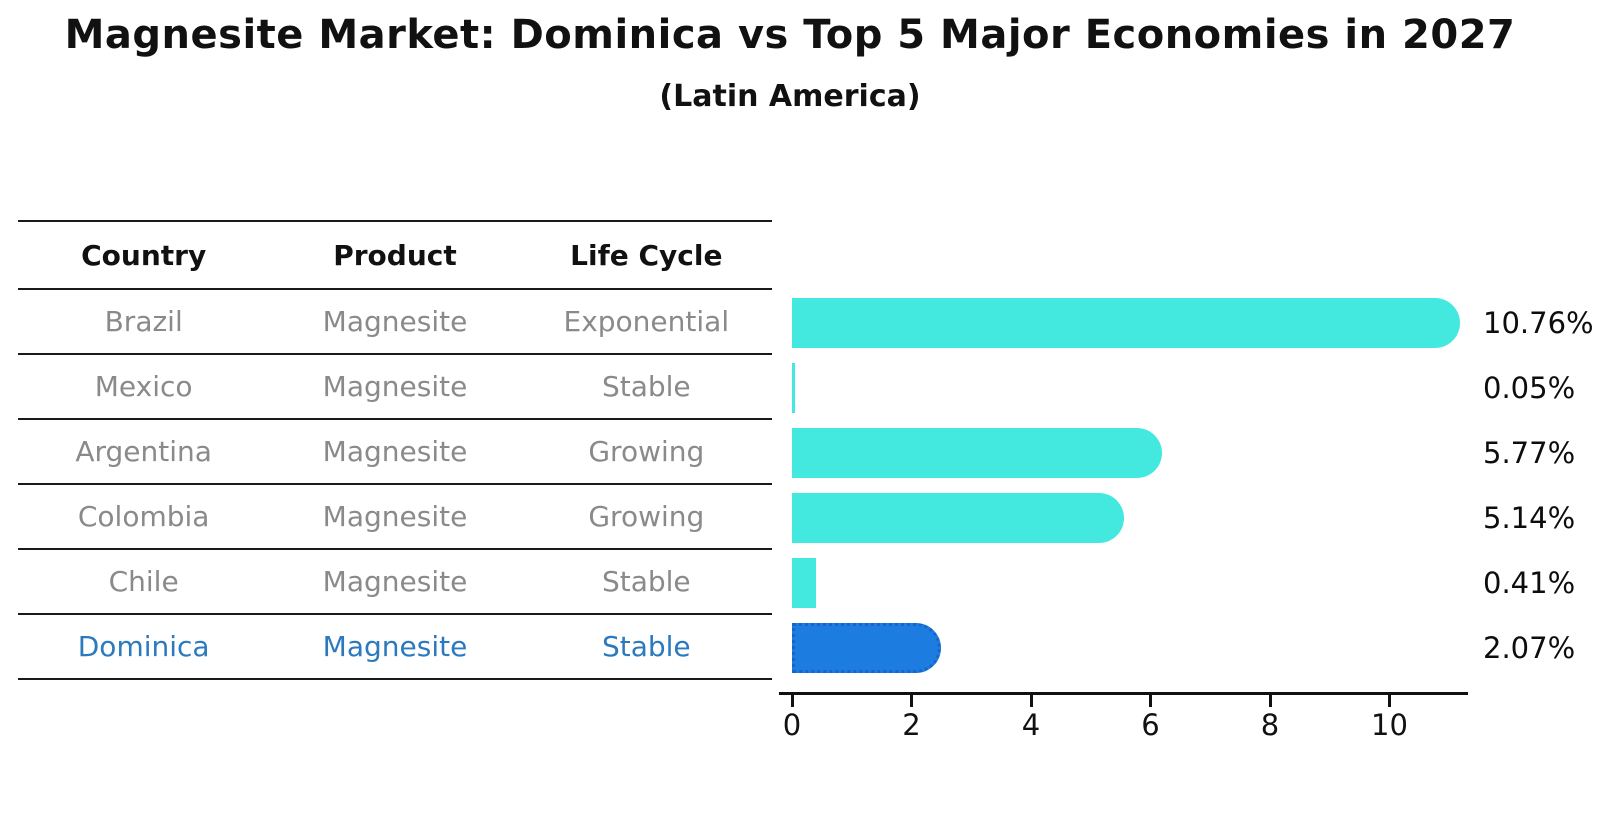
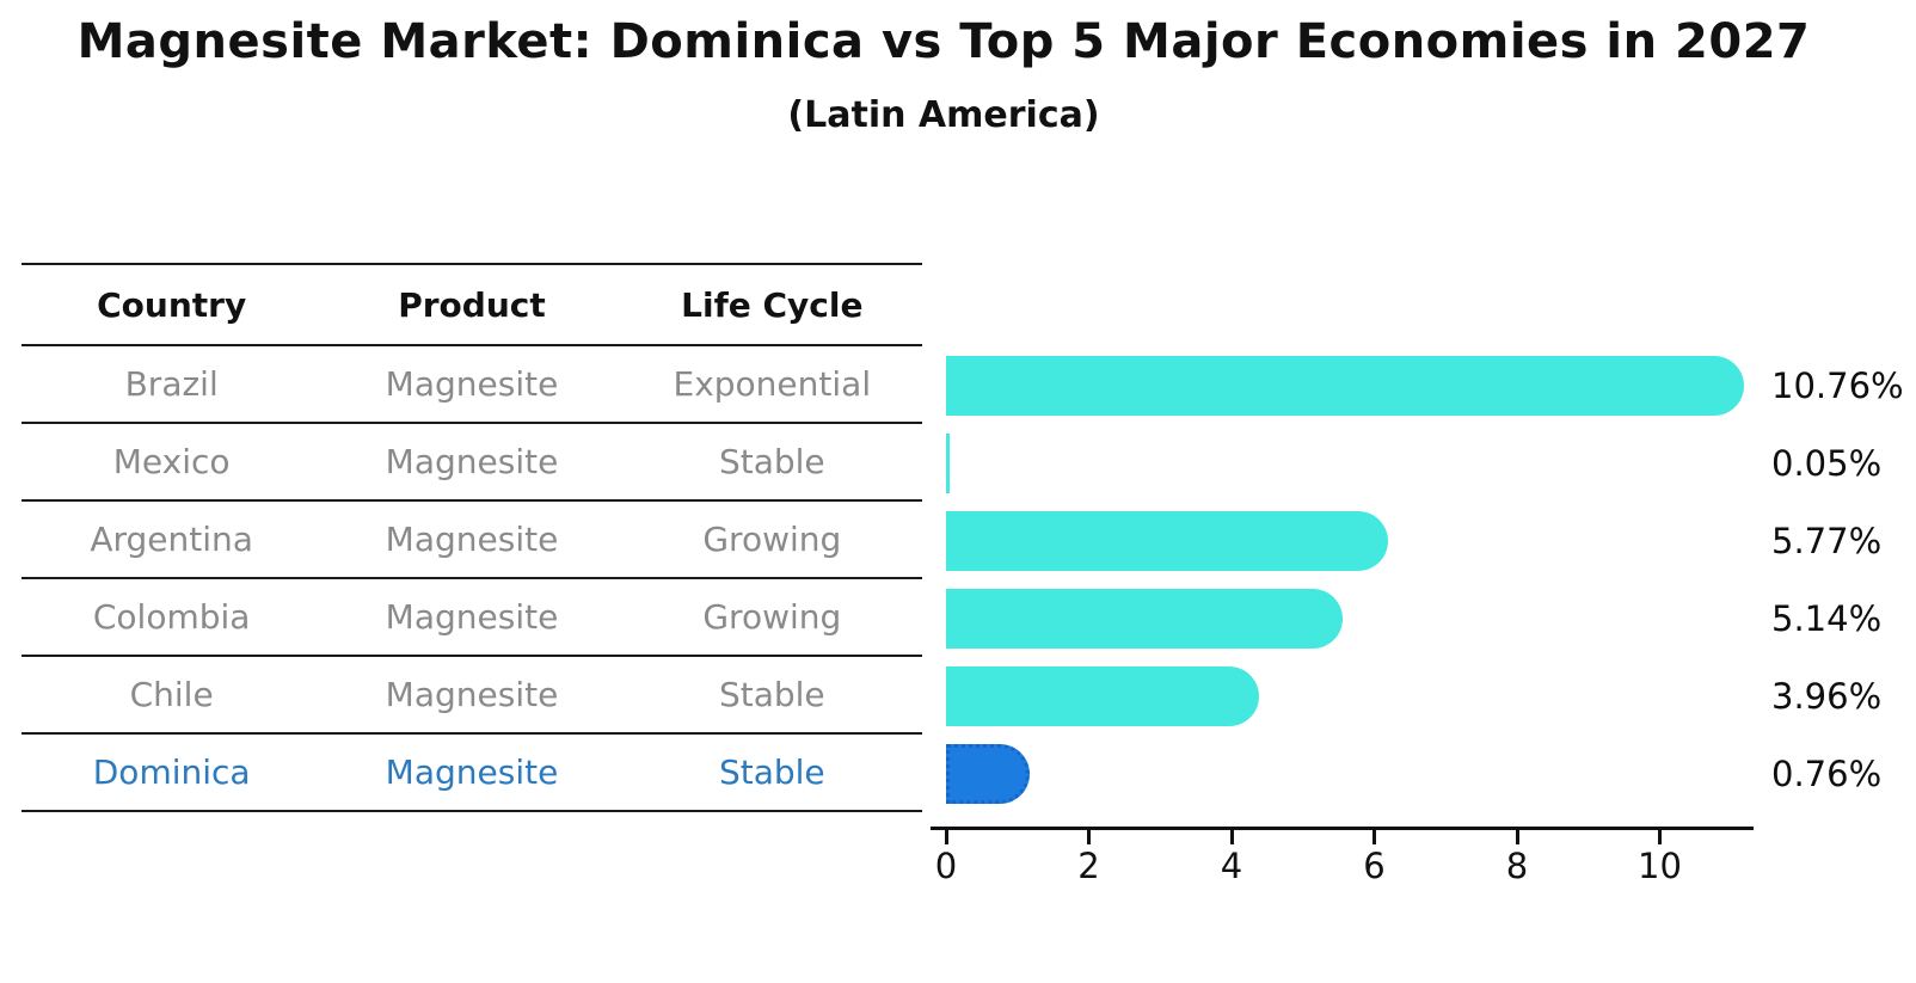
Chile: 0.41% -> 3.96%
Dominica: 2.07% -> 0.76%
